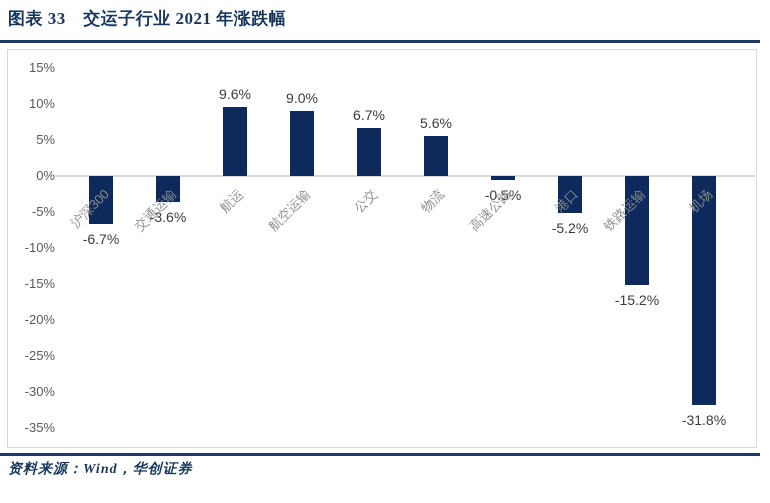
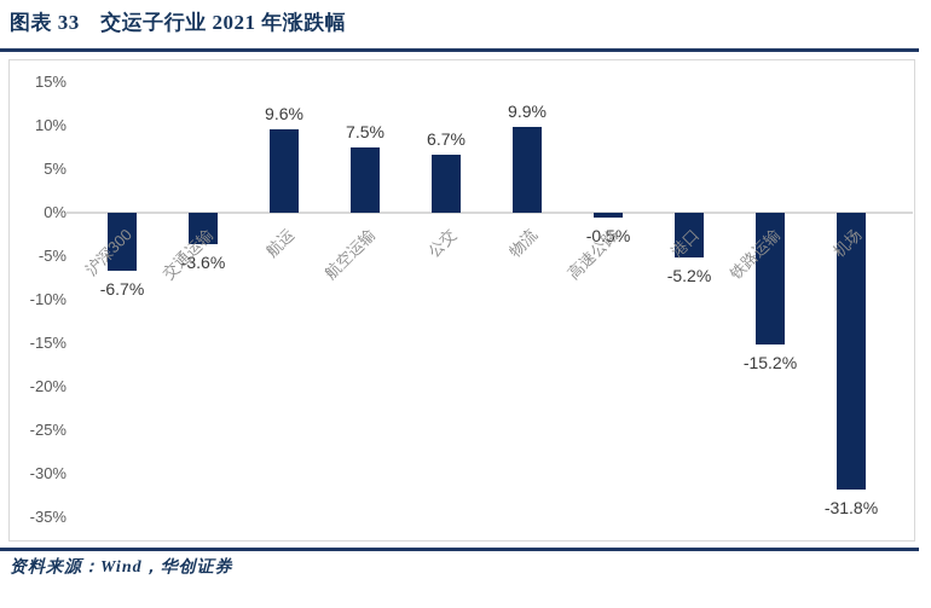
航空运输: 9.0% -> 7.5%
物流: 5.6% -> 9.9%
